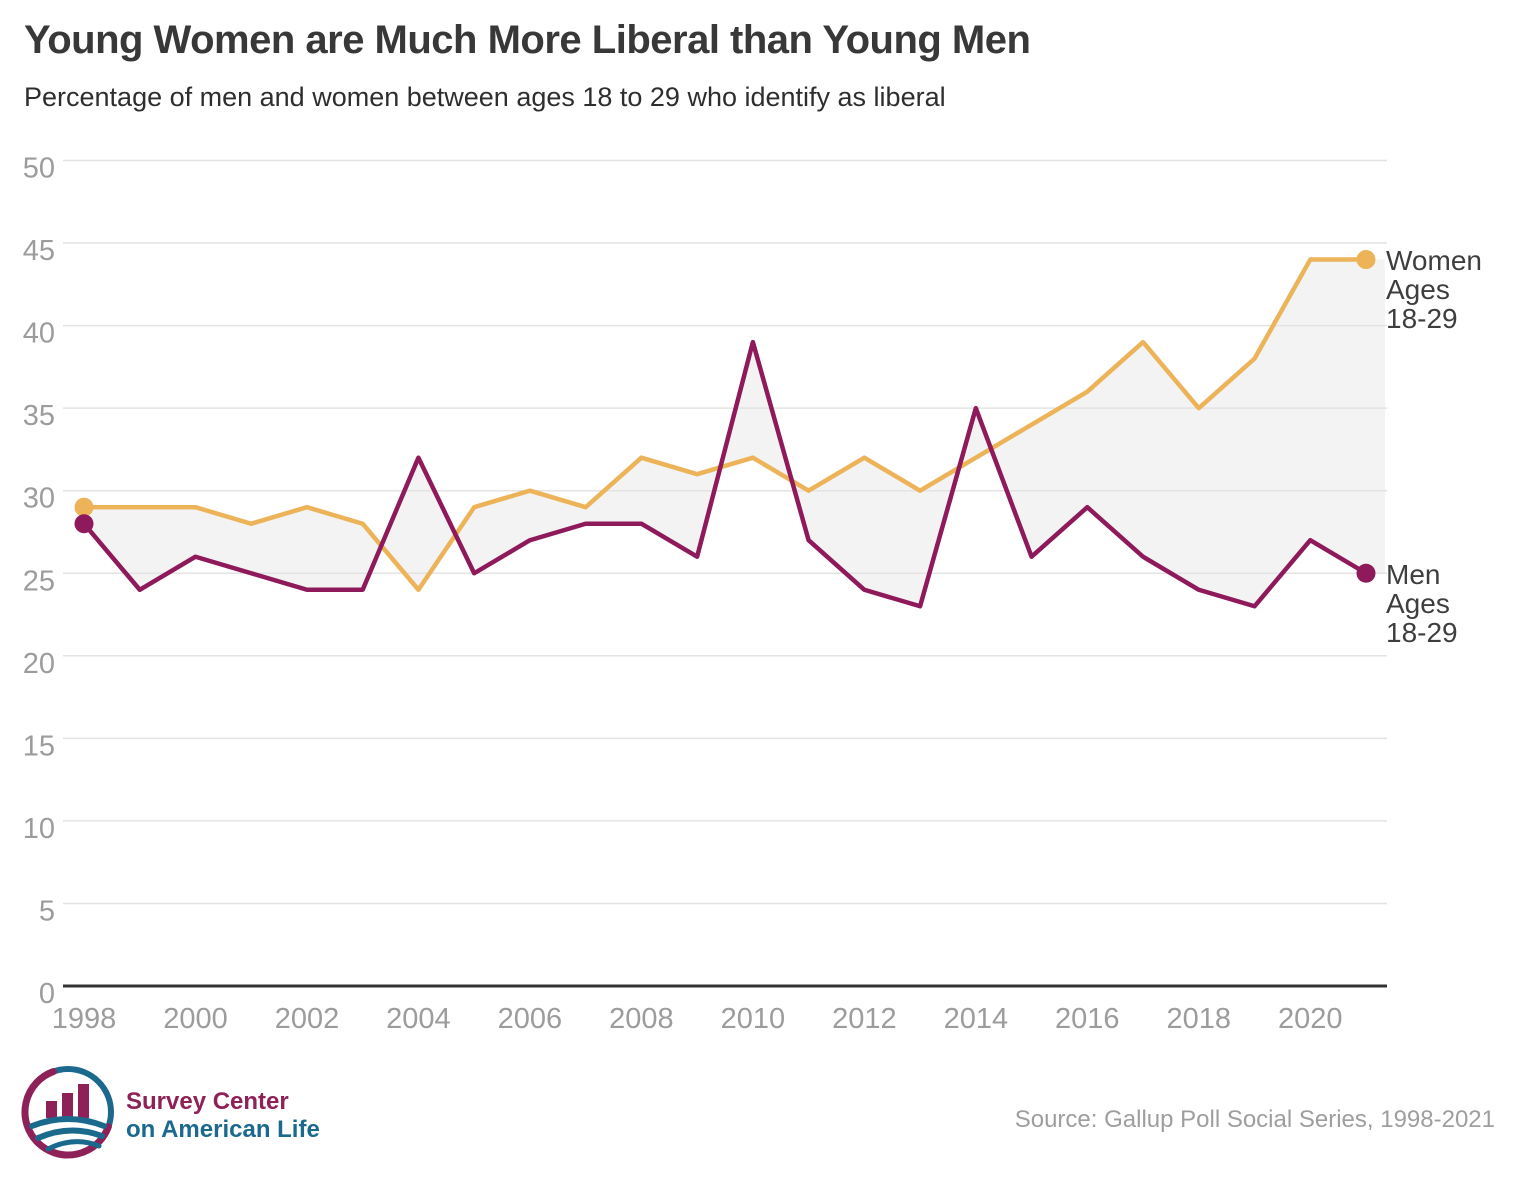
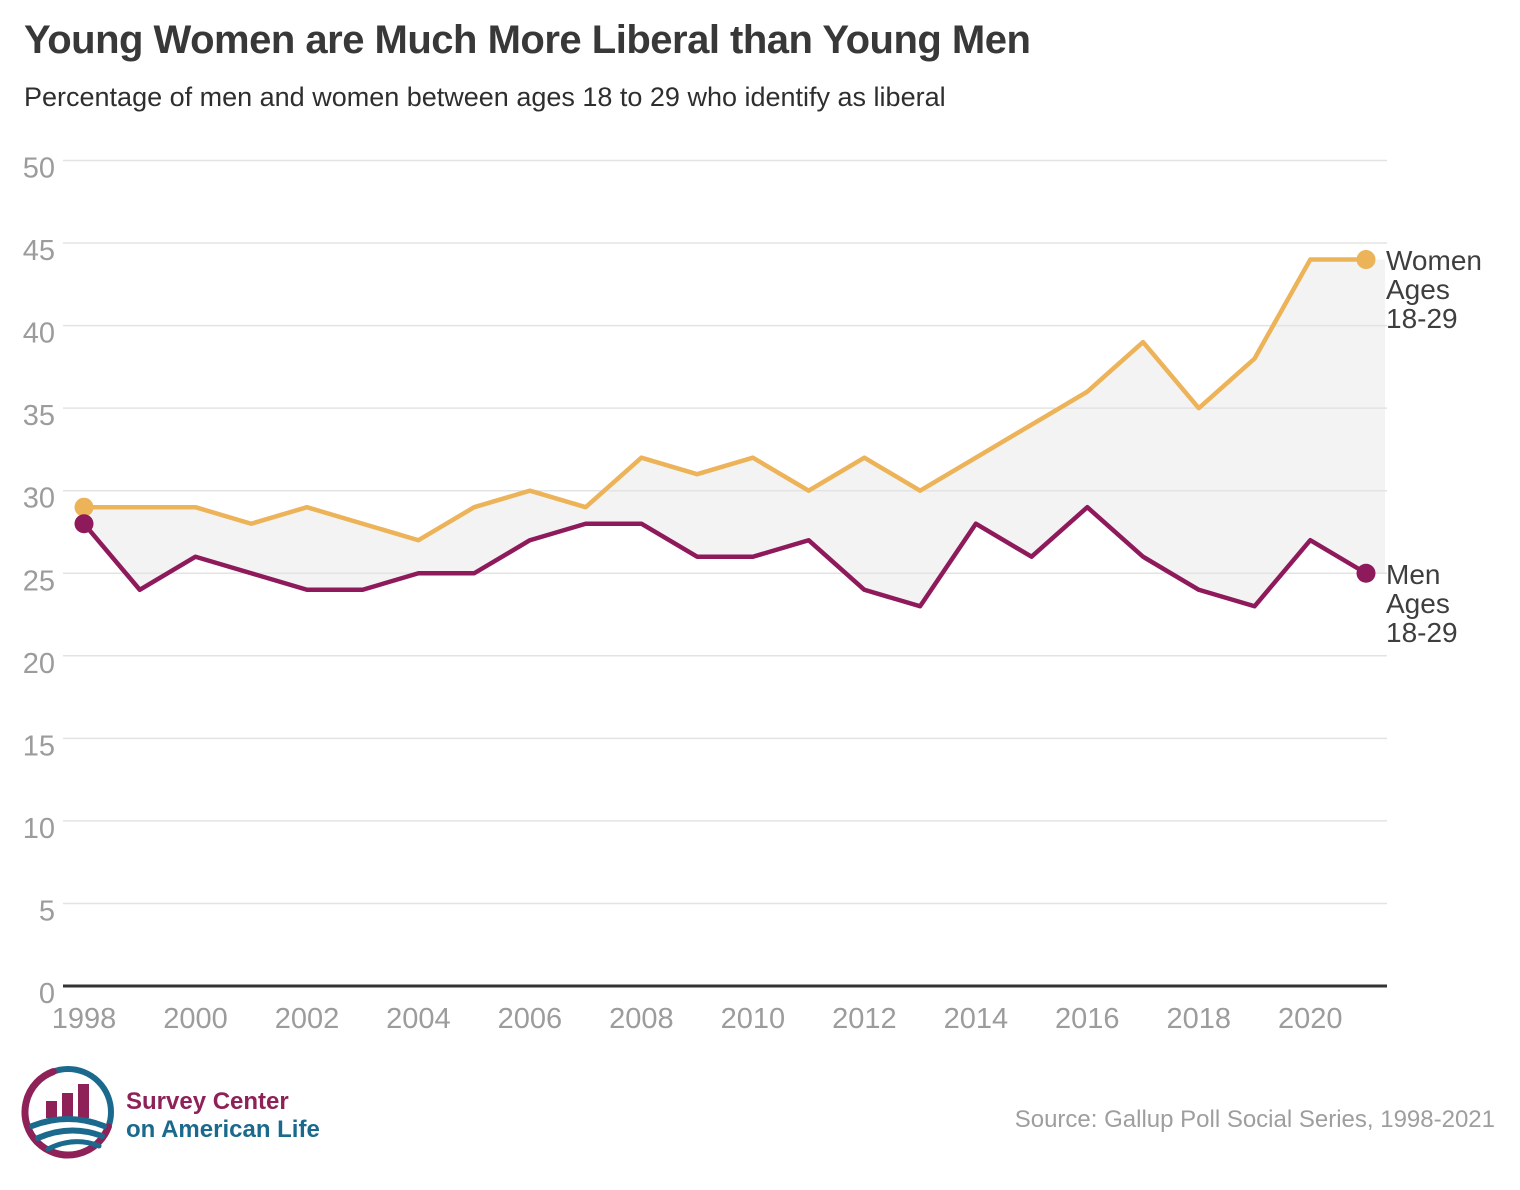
Women Ages 18-29/2004: 24 -> 27
Men Ages 18-29/2004: 32 -> 25
Men Ages 18-29/2010: 39 -> 26
Men Ages 18-29/2014: 35 -> 28
